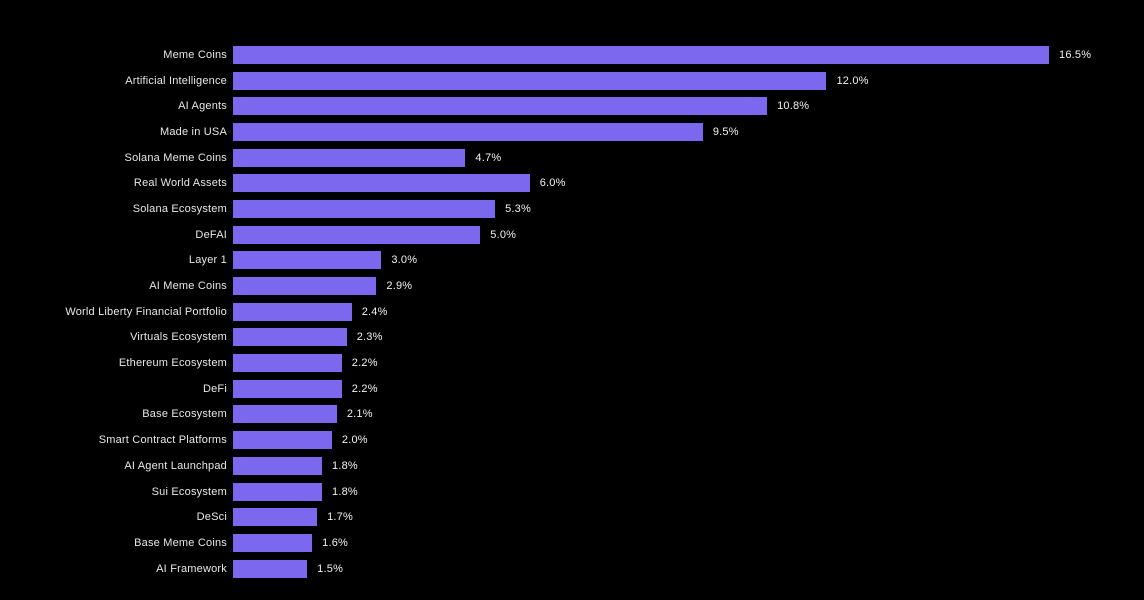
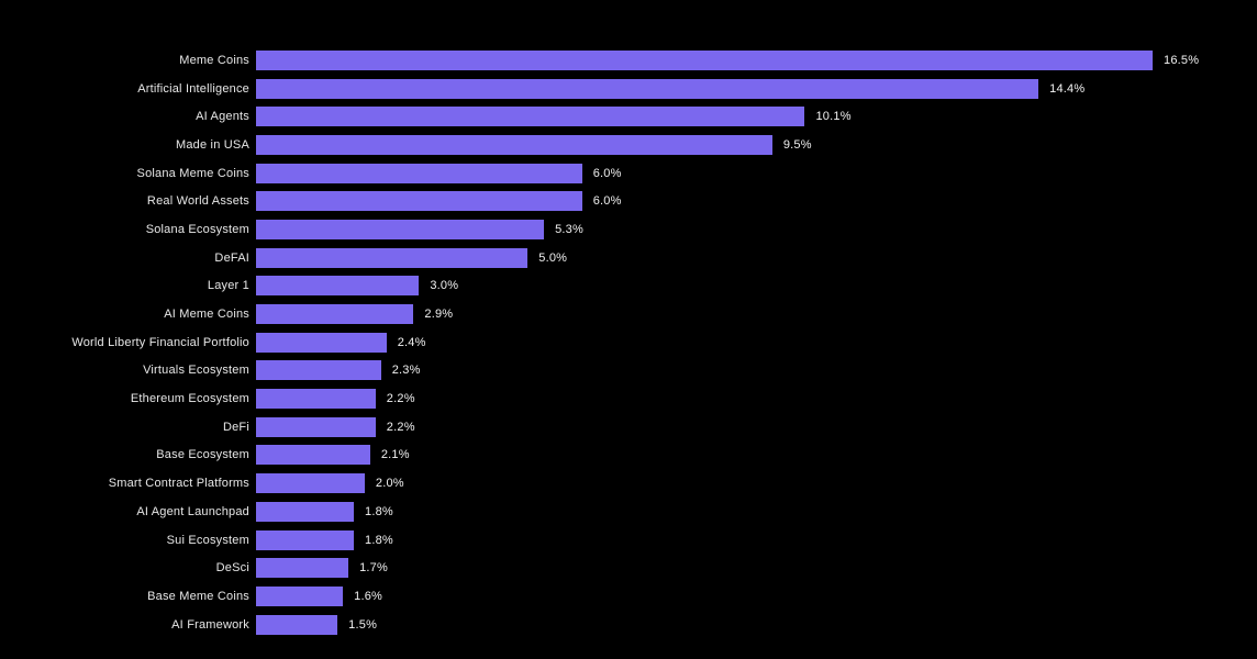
Artificial Intelligence: 12.0% -> 14.4%
AI Agents: 10.8% -> 10.1%
Solana Meme Coins: 4.7% -> 6.0%
